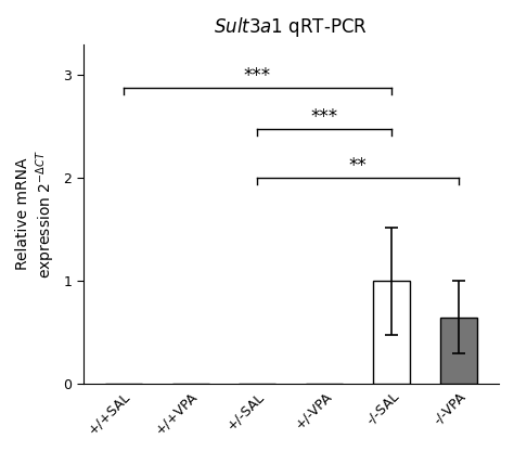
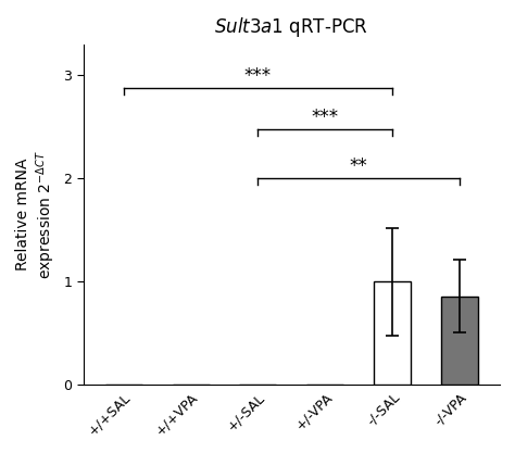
-/-VPA: 0.65 -> 0.86
